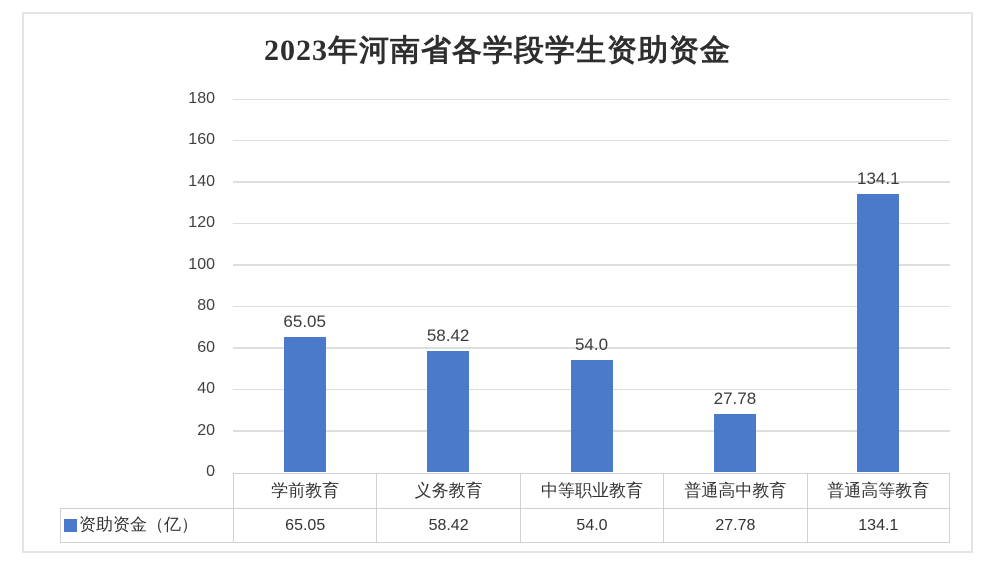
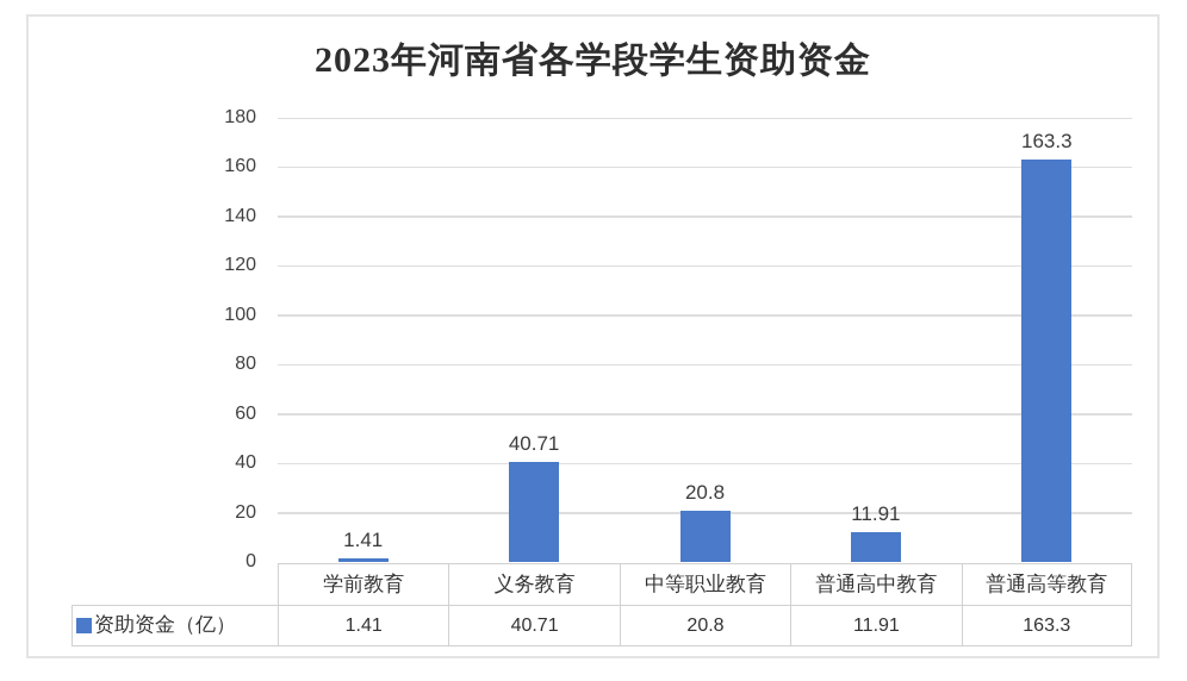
学前教育: 65.05 -> 1.41
义务教育: 58.42 -> 40.71
中等职业教育: 54.0 -> 20.8
普通高中教育: 27.78 -> 11.91
普通高等教育: 134.1 -> 163.3
